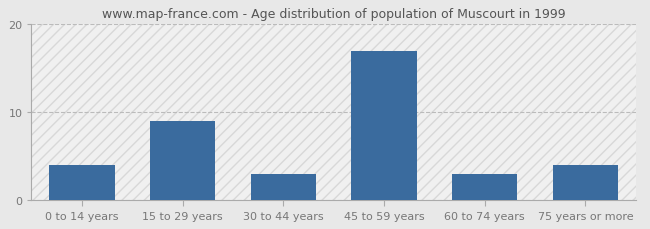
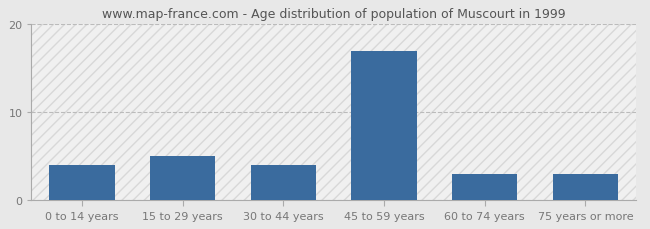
15 to 29 years: 9 -> 5
30 to 44 years: 3 -> 4
75 years or more: 4 -> 3
